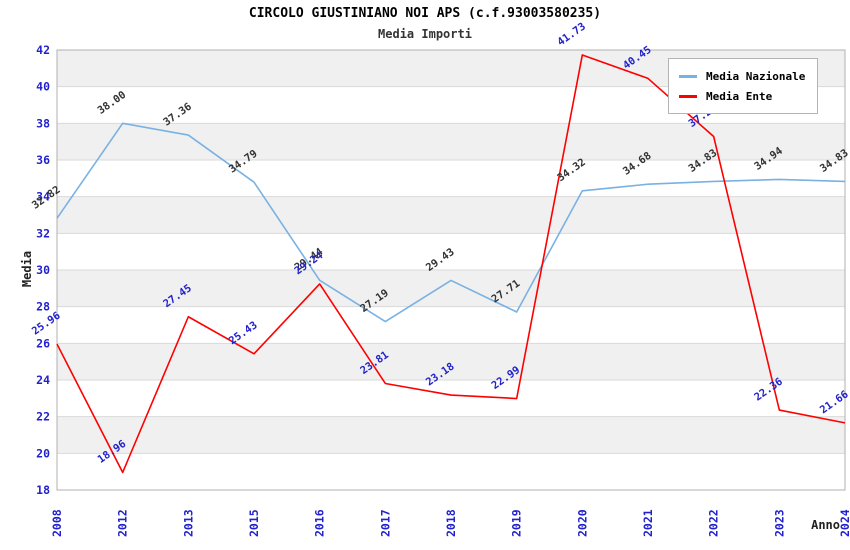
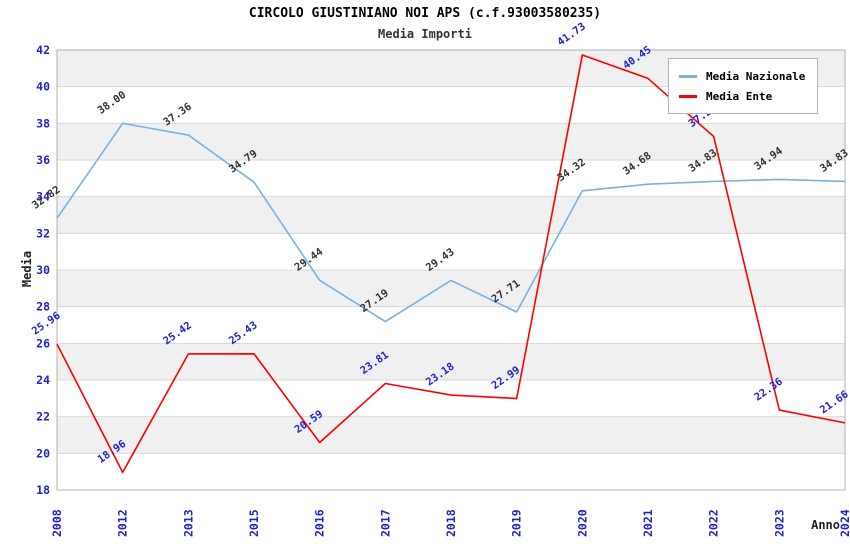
Media Ente/2013: 27.45 -> 25.42
Media Ente/2016: 29.24 -> 20.59
